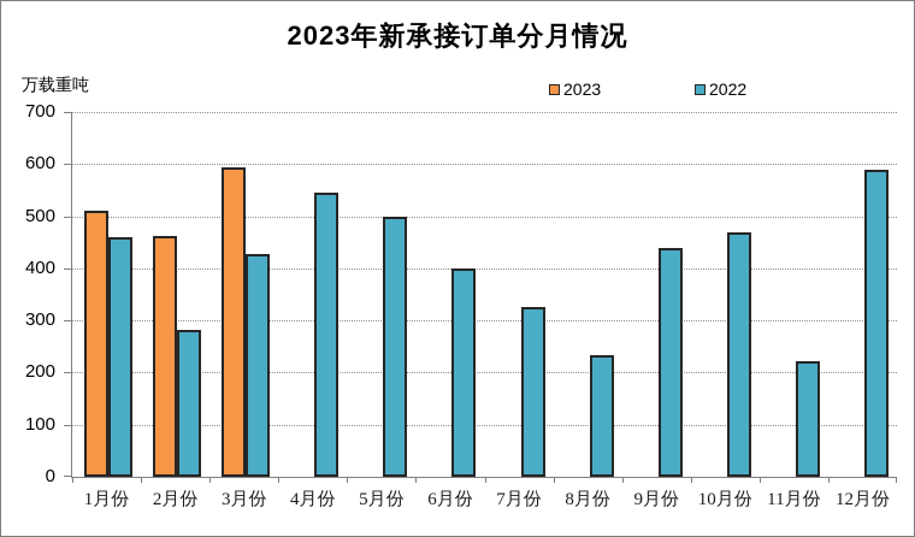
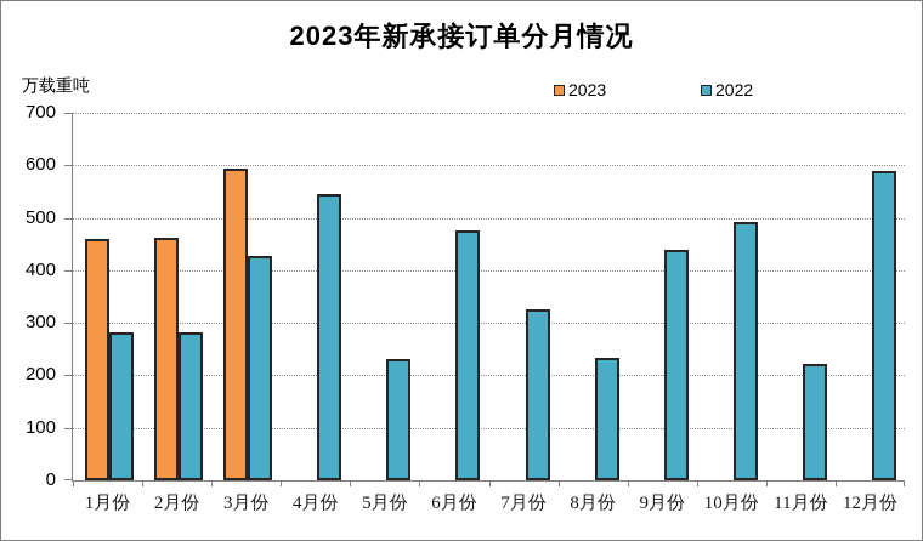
2023/1月份: 510 -> 460
2022/1月份: 460 -> 280
2022/5月份: 500 -> 230
2022/6月份: 400 -> 480
2022/10月份: 470 -> 490
